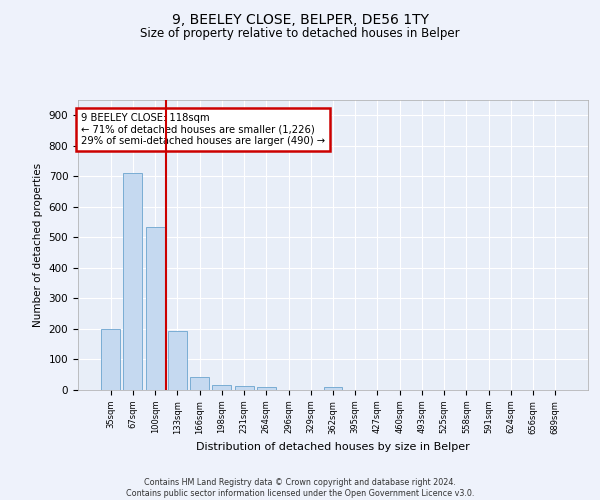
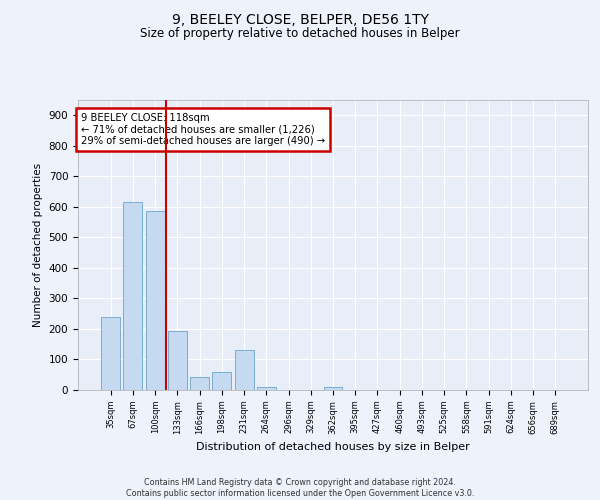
35sqm: 200 -> 240
67sqm: 710 -> 615
100sqm: 535 -> 585
198sqm: 18 -> 60
231sqm: 12 -> 130
